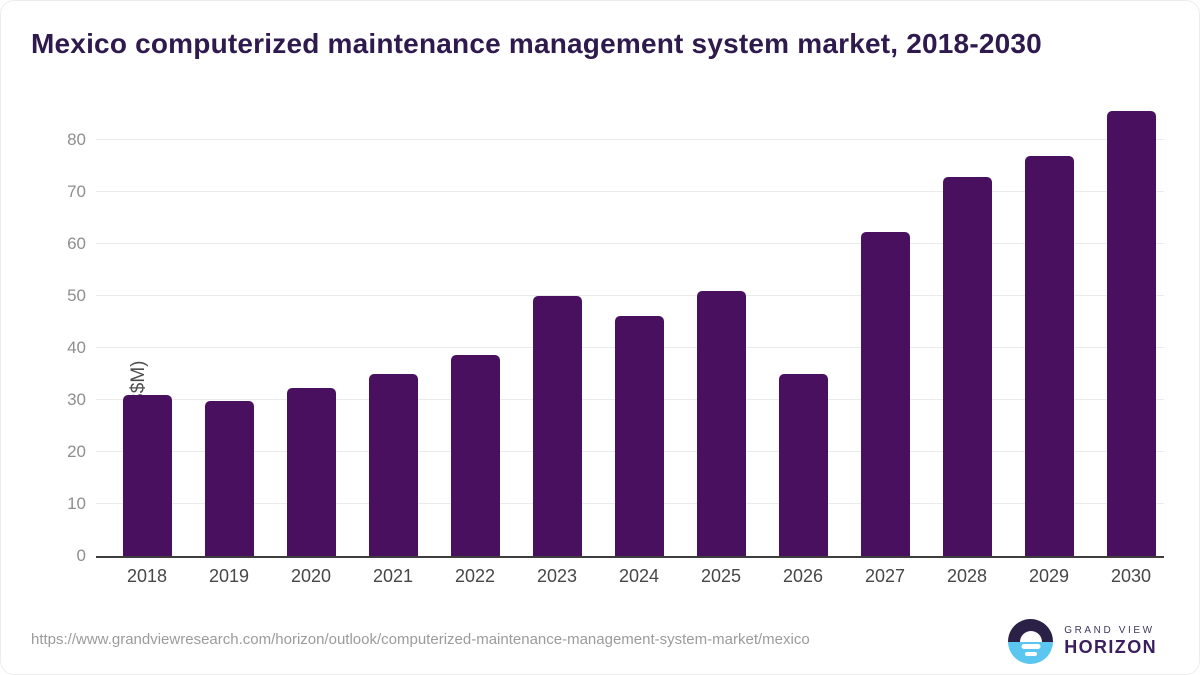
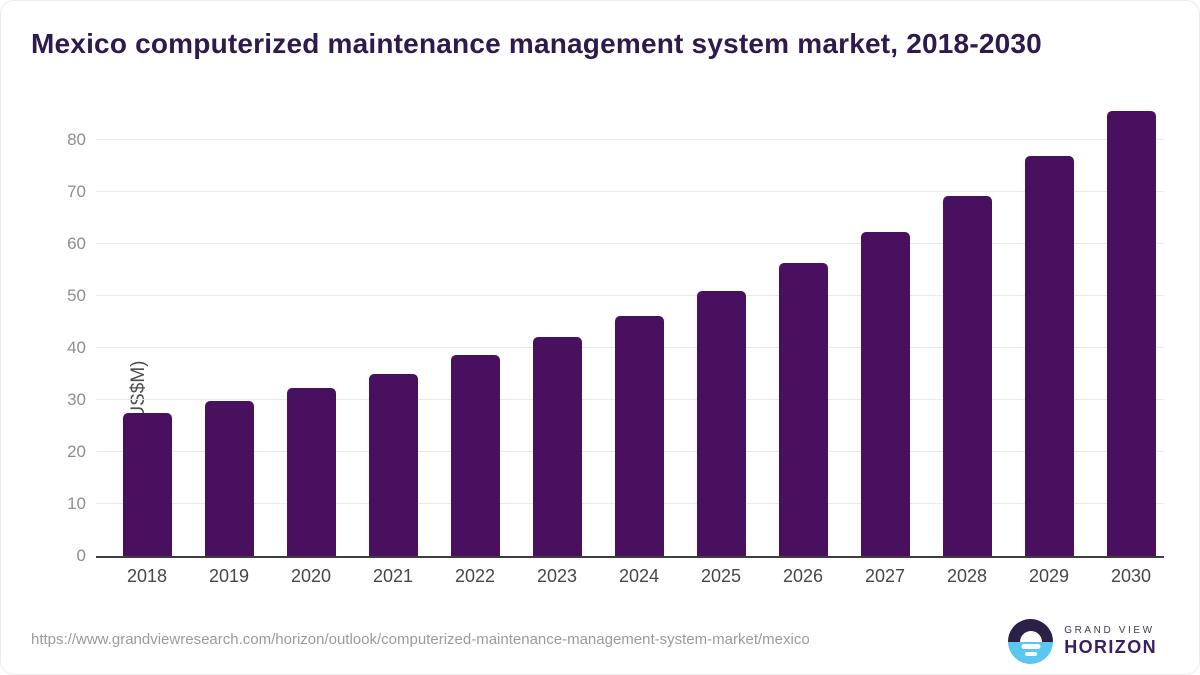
2018: 31 -> 28
2023: 50 -> 42
2026: 35 -> 56
2028: 73 -> 69
